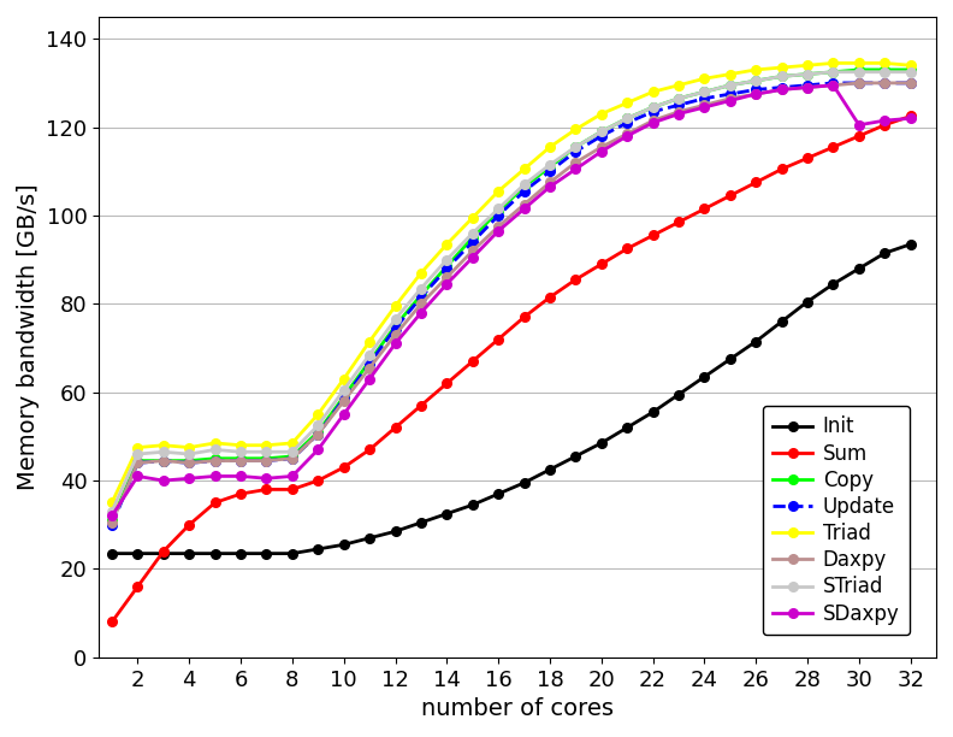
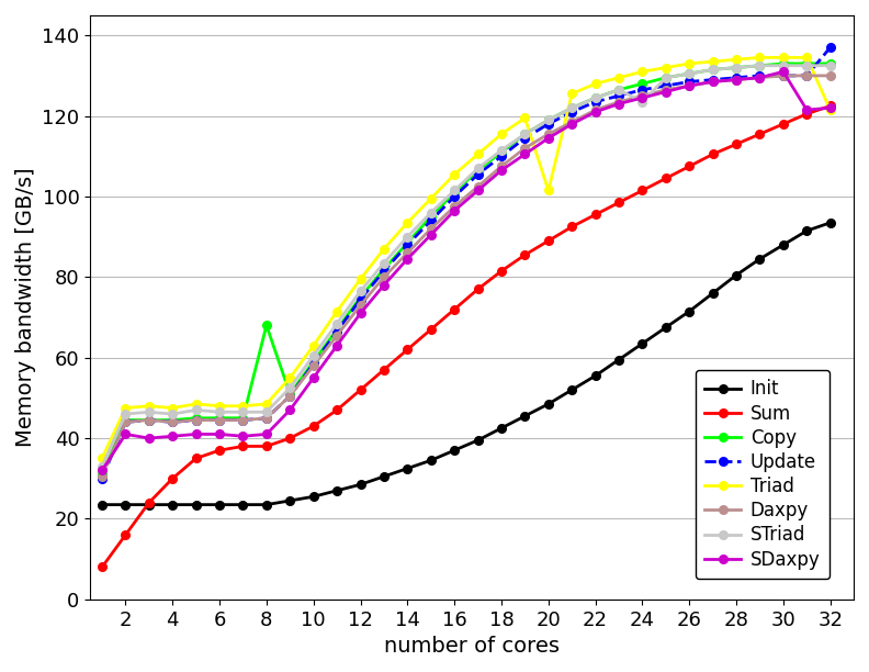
Copy/8: 45.5 -> 68.0
Triad/20: 123.0 -> 101.5
STriad/24: 128.0 -> 123.5
SDaxpy/30: 120.5 -> 131.0
Update/32: 130.0 -> 137.0
Triad/32: 134.0 -> 121.5
